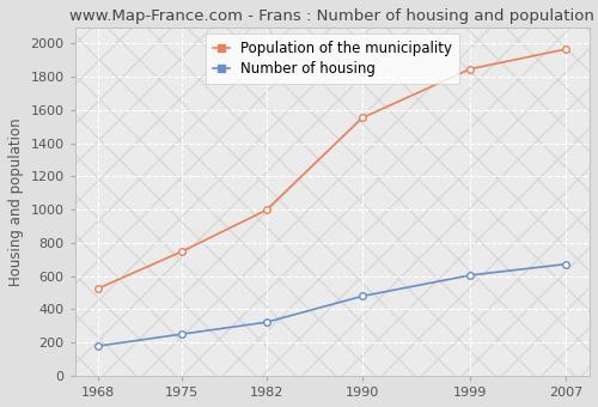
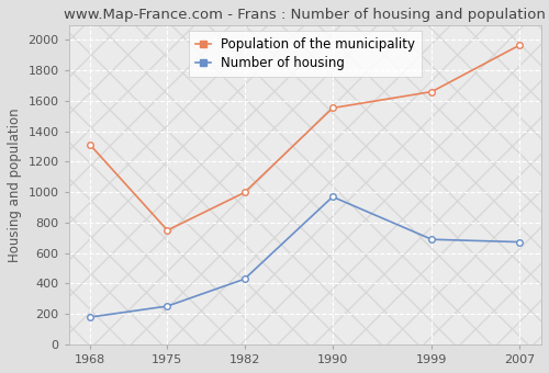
Population of the municipality/1968: 530 -> 1310
Number of housing/1982: 320 -> 430
Number of housing/1990: 480 -> 970
Number of housing/1999: 610 -> 690
Population of the municipality/1999: 1850 -> 1660
